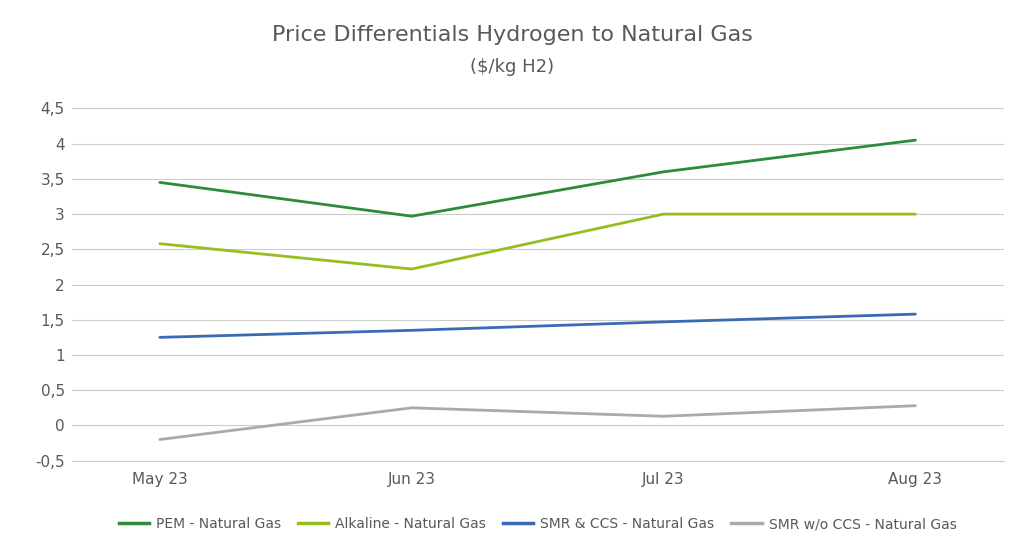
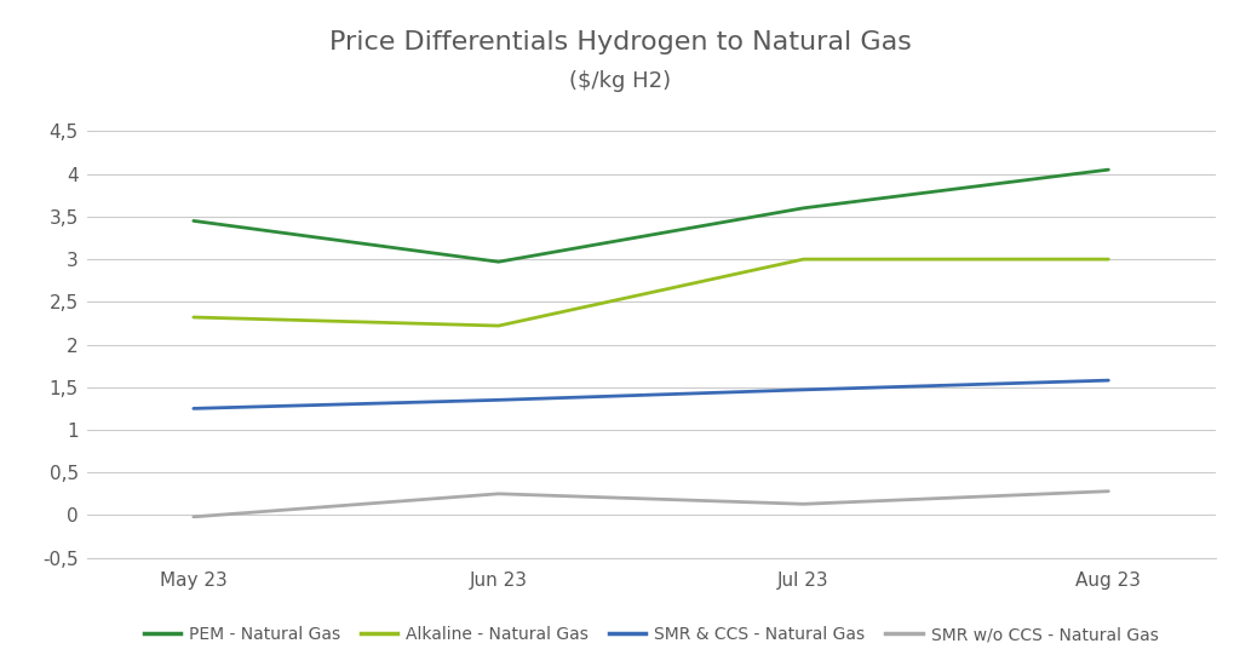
Alkaline - Natural Gas/May 23: 2,58 -> 2,32
SMR w/o CCS - Natural Gas/May 23: -0,20 -> -0,02
